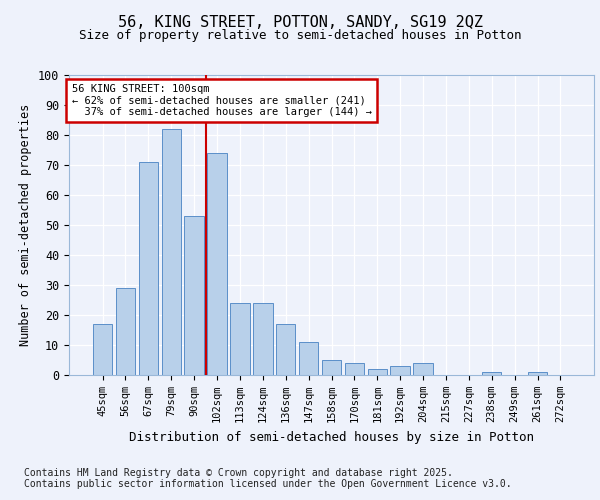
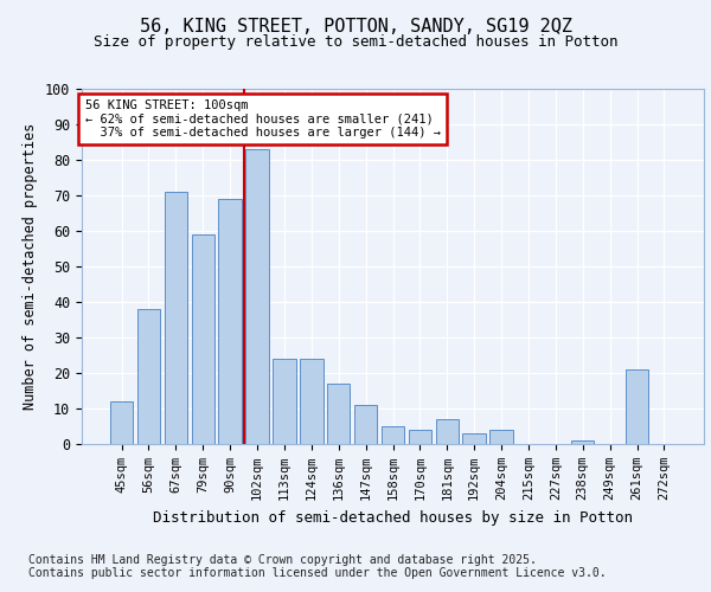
45sqm: 17 -> 12
56sqm: 29 -> 38
79sqm: 82 -> 59
90sqm: 53 -> 69
102sqm: 74 -> 83
181sqm: 2 -> 7
261sqm: 1 -> 21
